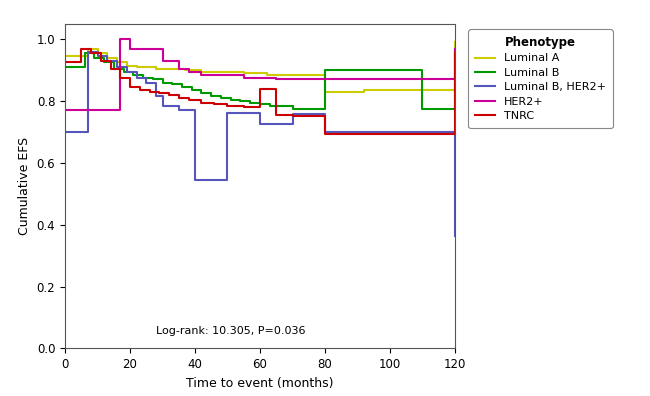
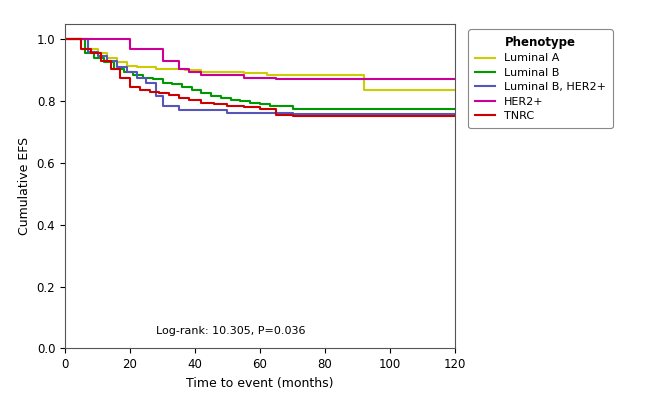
Luminal A/0: 0.945 -> 1.000
Luminal B/0: 0.910 -> 1.000
Luminal B, HER2+/0: 0.700 -> 1.000
HER2+/0: 0.770 -> 1.000
TNRC/0: 0.925 -> 1.000
Luminal B, HER2+/40: 0.545 -> 0.770
Luminal B, HER2+/60: 0.725 -> 0.762
TNRC/60: 0.840 -> 0.775
Luminal A/80: 0.830 -> 0.885
Luminal B/80: 0.900 -> 0.775
Luminal B, HER2+/80: 0.700 -> 0.758
TNRC/80: 0.695 -> 0.752
Luminal A/120: 0.990 -> 0.835
Luminal B/120: 0.950 -> 0.775
Luminal B, HER2+/120: 0.365 -> 0.758
HER2+/120: 0.970 -> 0.870
TNRC/120: 0.960 -> 0.752
